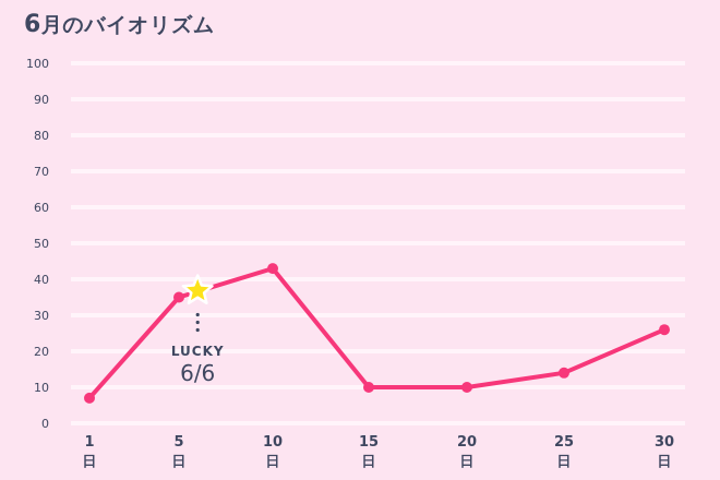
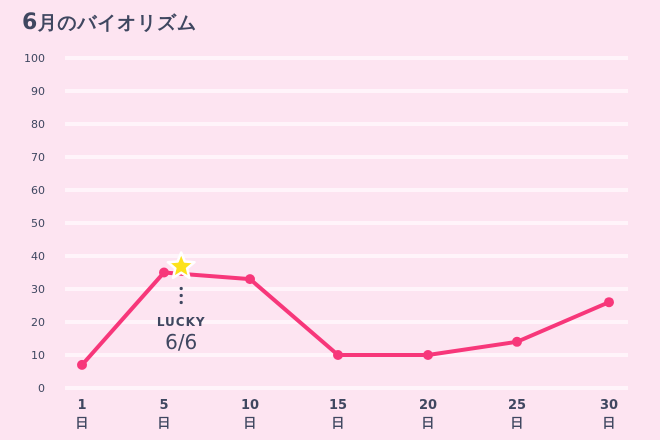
10日: 43 -> 33
